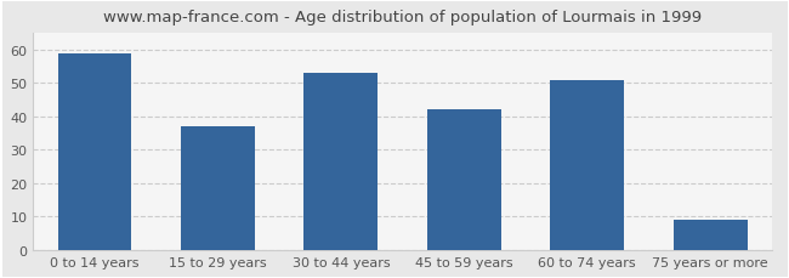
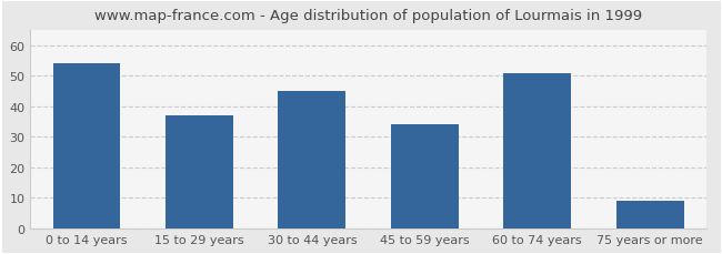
0 to 14 years: 59 -> 54
30 to 44 years: 53 -> 45
45 to 59 years: 42 -> 34
